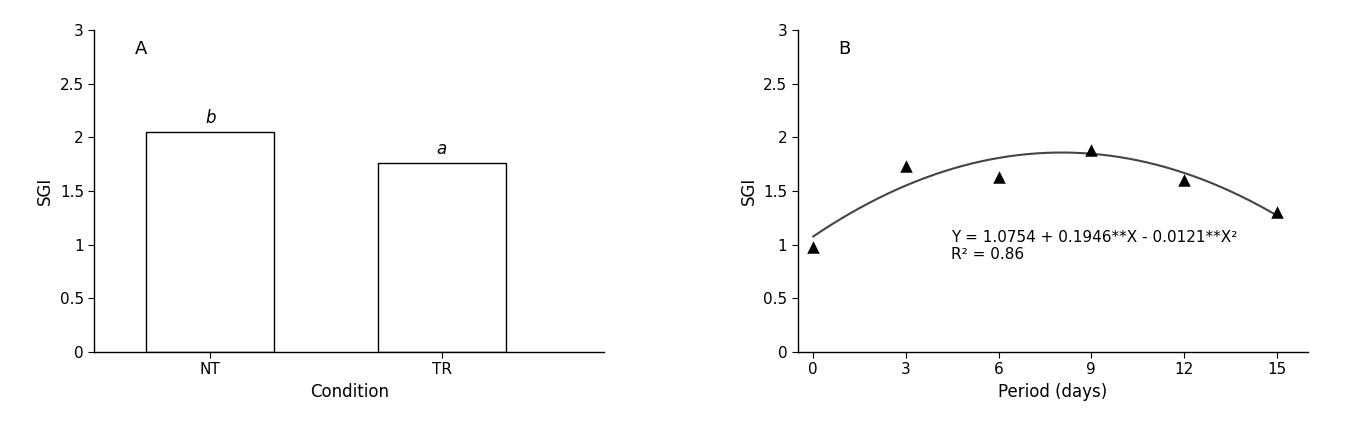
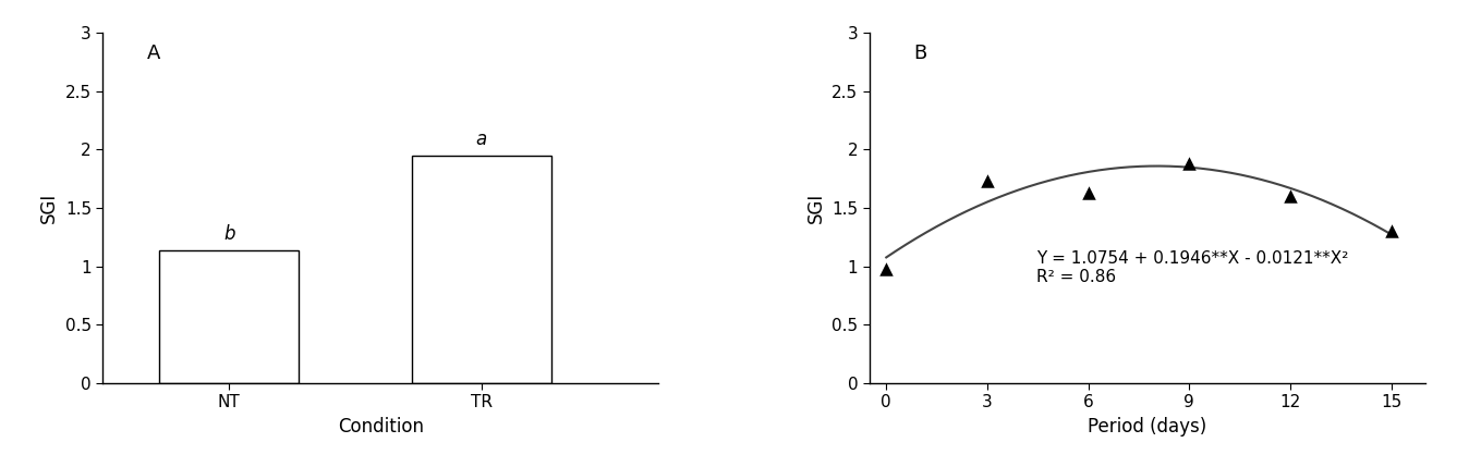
NT: 2.05 -> 1.14
TR: 1.76 -> 1.95
